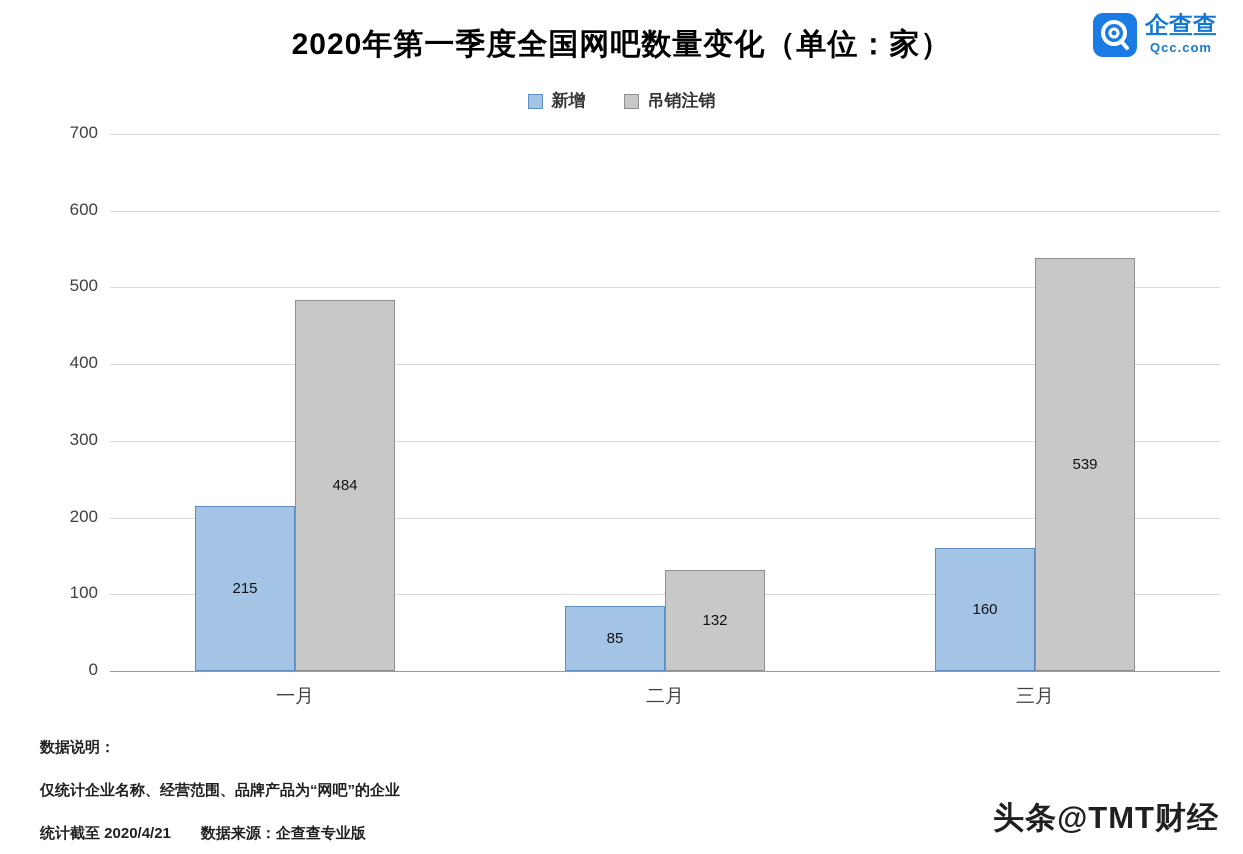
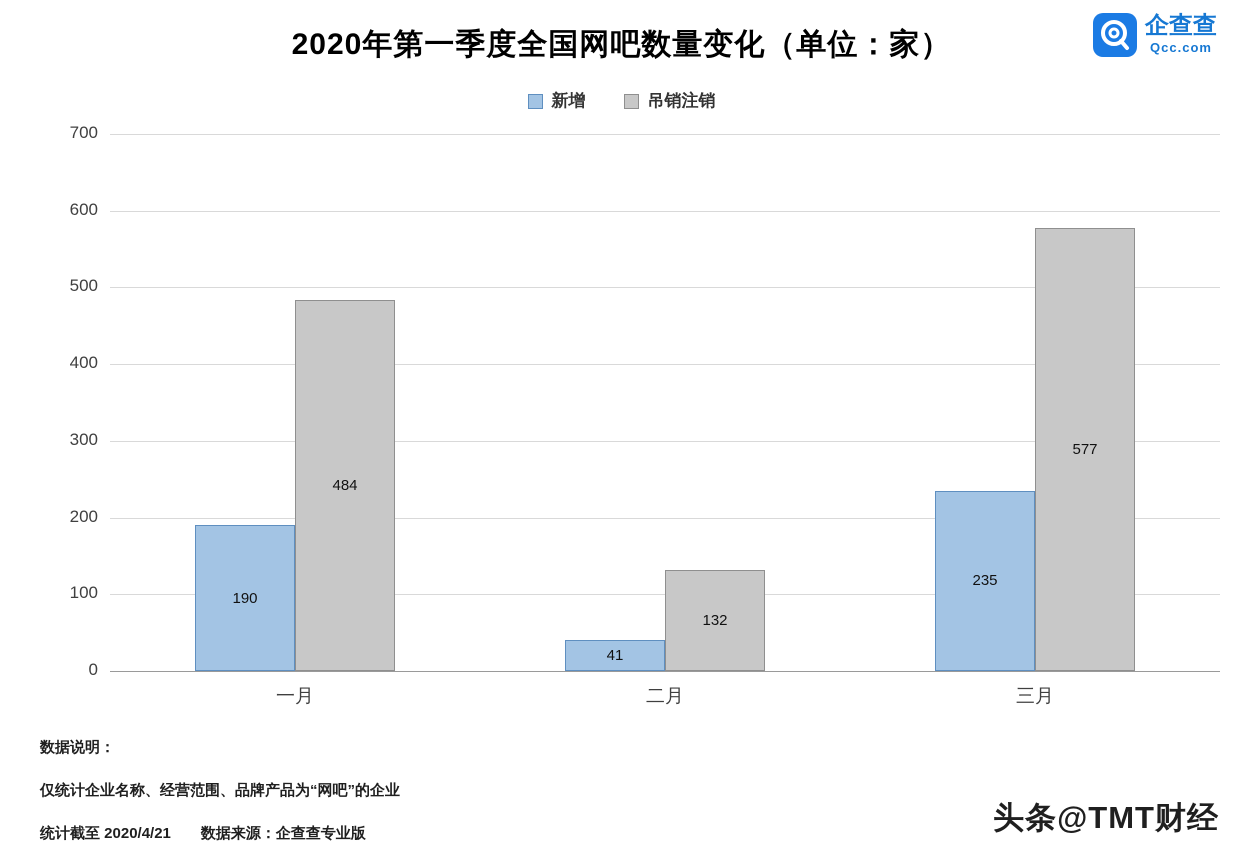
新增/一月: 215 -> 190
新增/二月: 85 -> 41
新增/三月: 160 -> 235
吊销注销/三月: 539 -> 577
